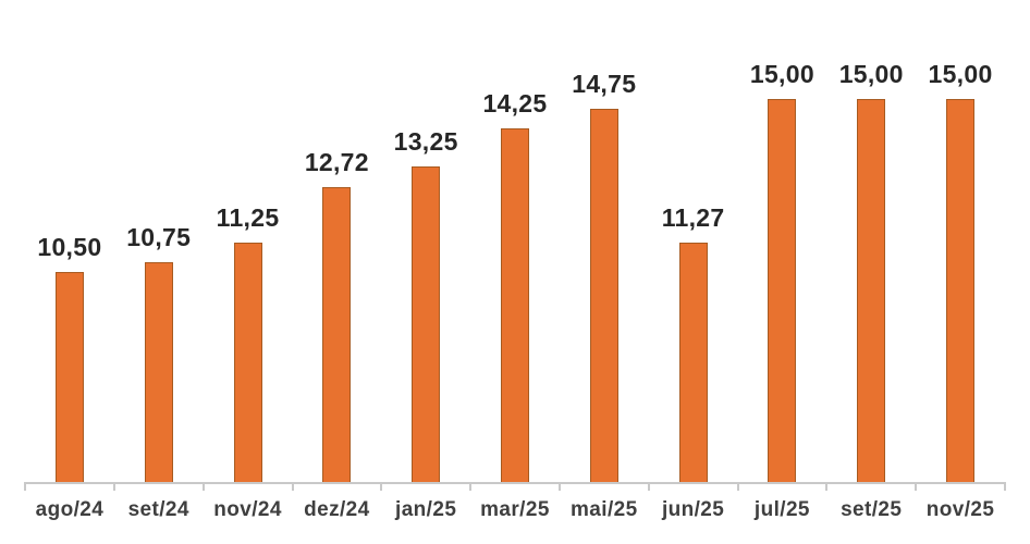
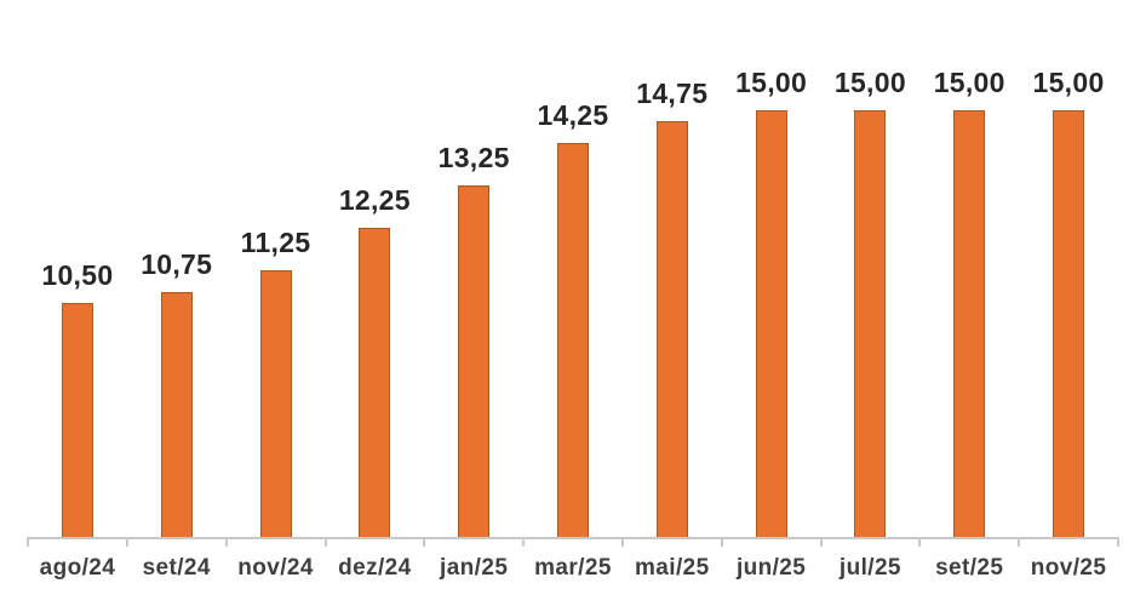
dez/24: 12,72 -> 12,25
jun/25: 11,27 -> 15,00
